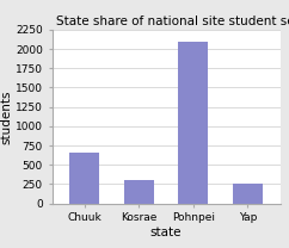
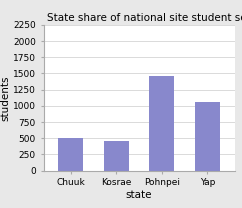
Chuuk: 650 -> 500
Kosrae: 300 -> 460
Pohnpei: 2100 -> 1460
Yap: 260 -> 1060
